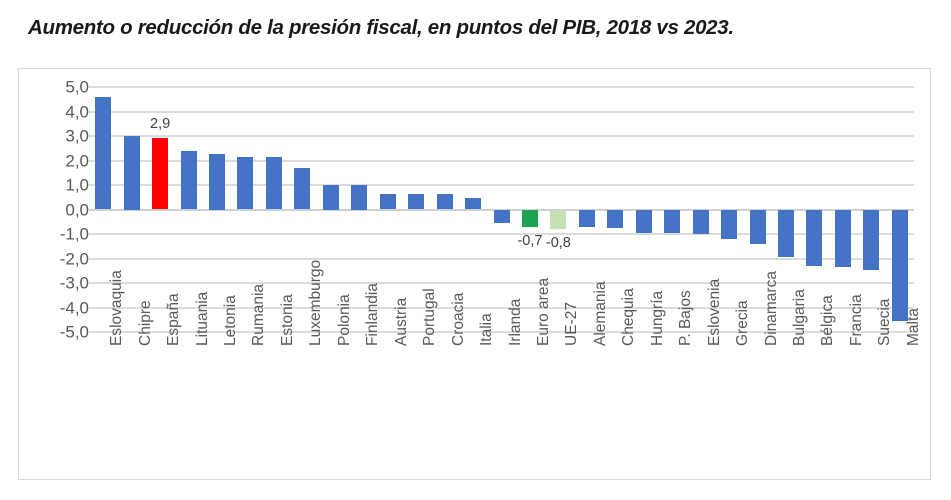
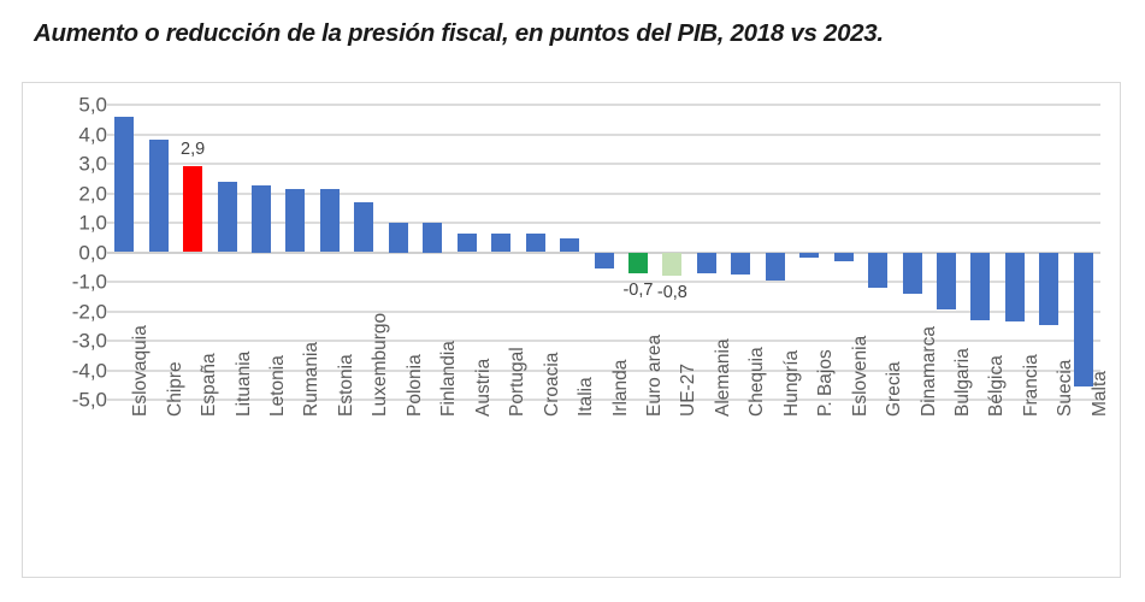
Chipre: 3,0 -> 3,8
P. Bajos: -0,9 -> -0,2
Eslovenia: -1,0 -> -0,3
